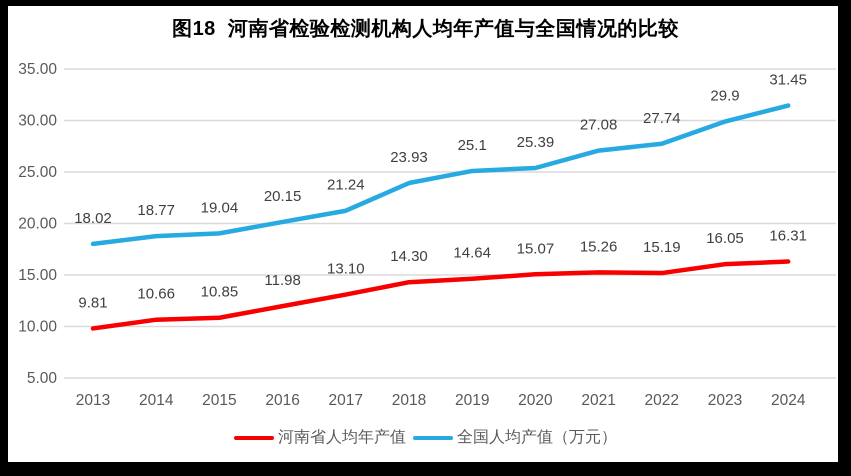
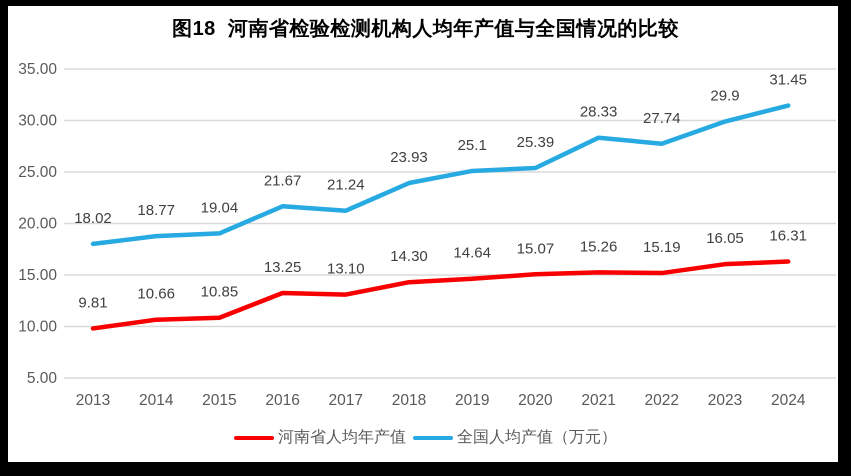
河南省人均年产值/2016: 11.98 -> 13.25
全国人均产值（万元）/2016: 20.15 -> 21.67
全国人均产值（万元）/2021: 27.08 -> 28.33
